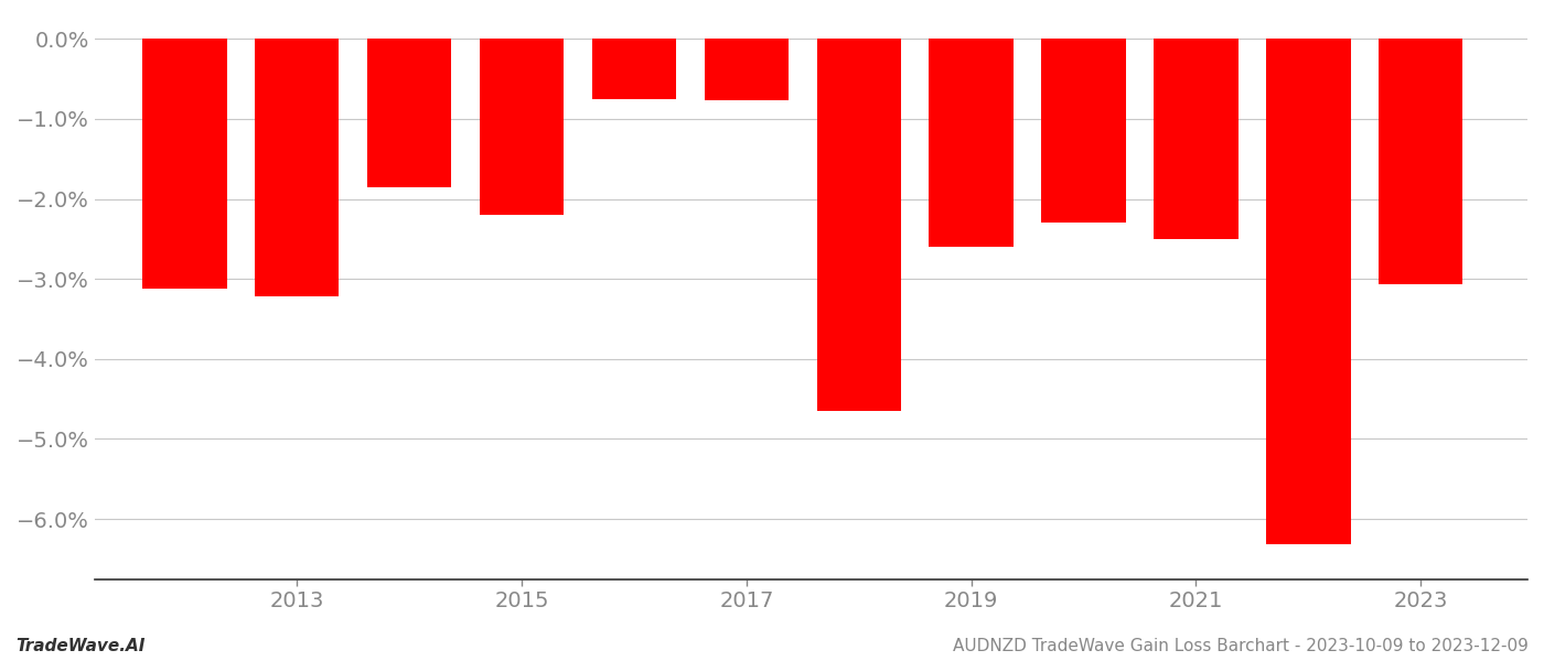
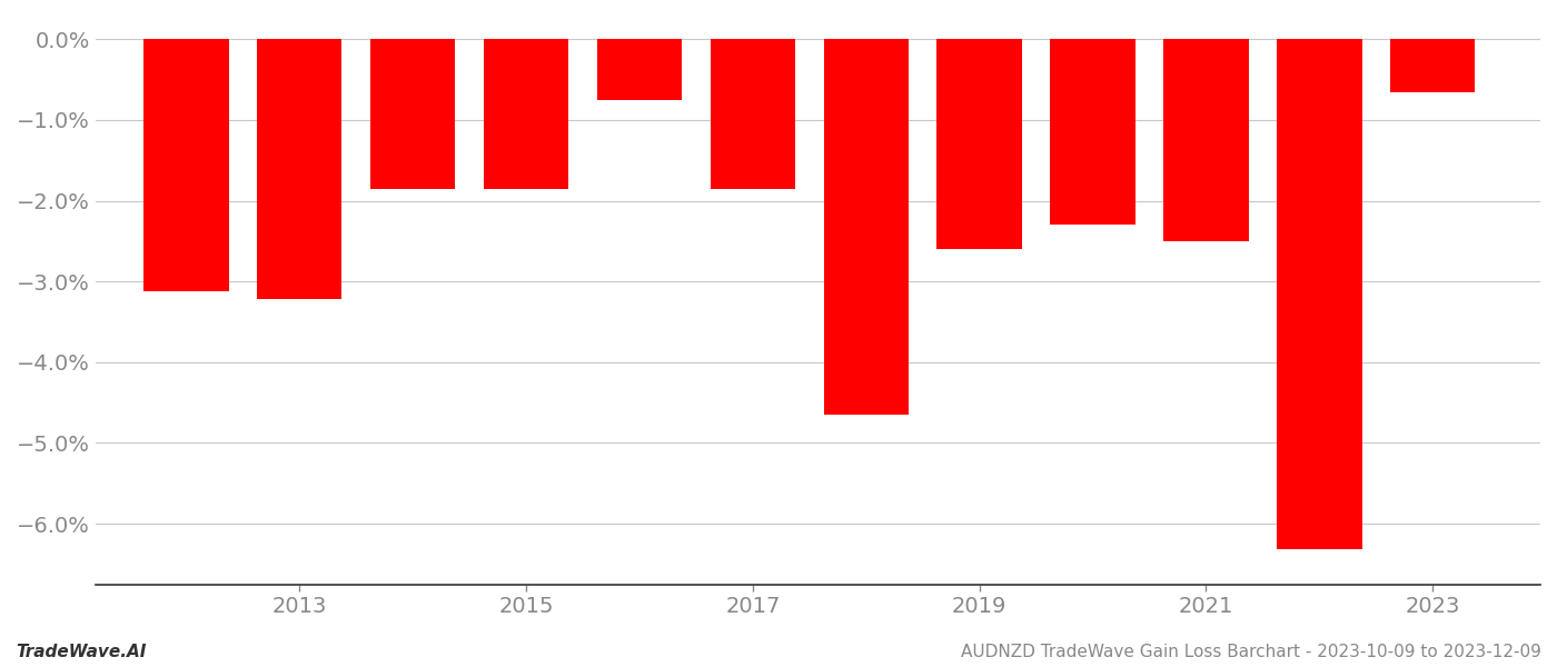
2015: -2.20% -> -1.85%
2017: -0.76% -> -1.85%
2023: -3.06% -> -0.65%
